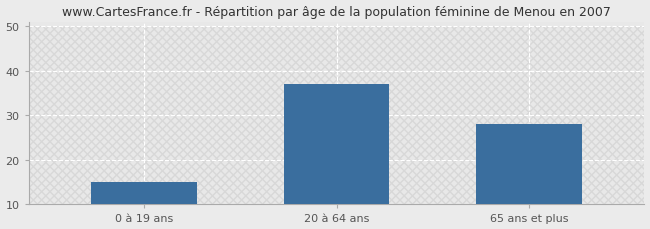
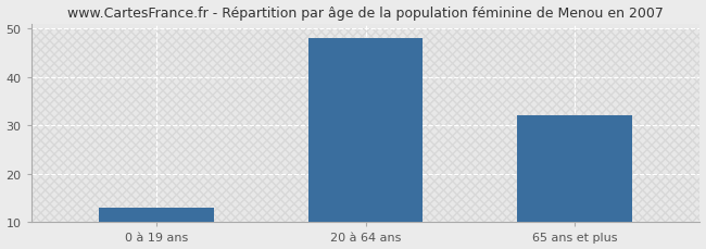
0 à 19 ans: 15 -> 13
20 à 64 ans: 37 -> 48
65 ans et plus: 28 -> 32
